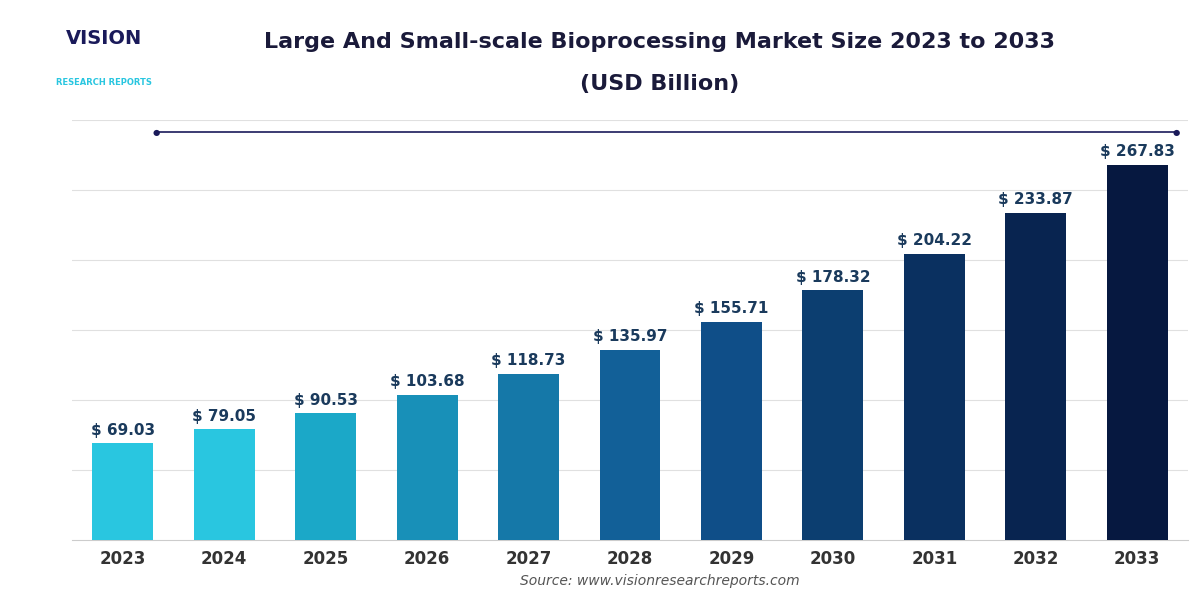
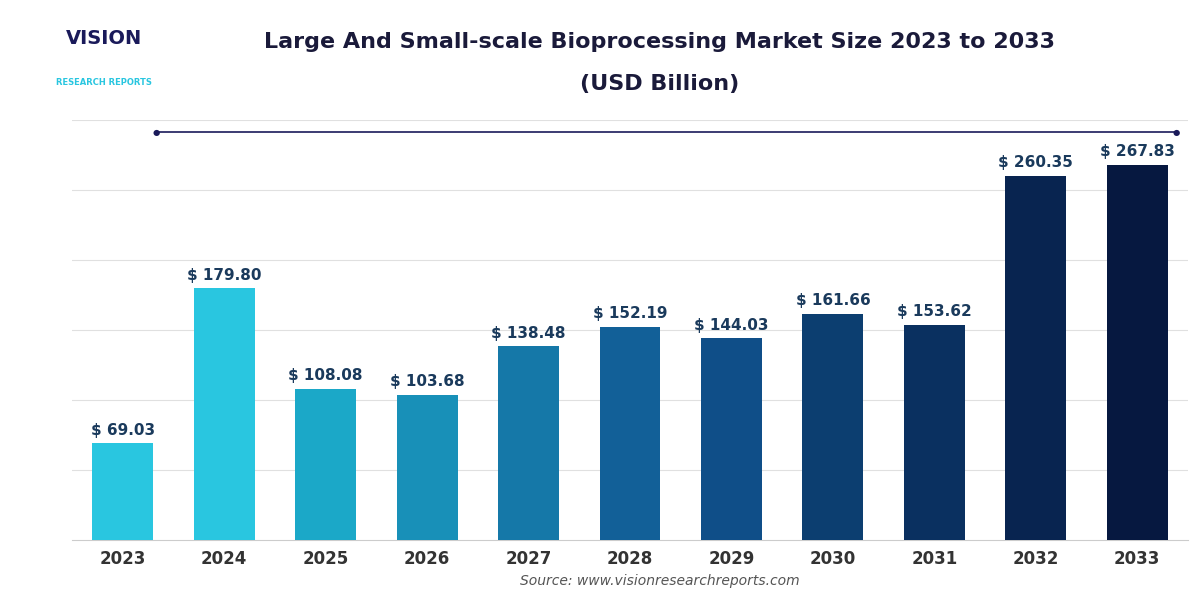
2024: 79.05 -> 179.80
2025: 90.53 -> 108.08
2027: 118.73 -> 138.48
2028: 135.97 -> 152.19
2029: 155.71 -> 144.03
2030: 178.32 -> 161.66
2031: 204.22 -> 153.62
2032: 233.87 -> 260.35
